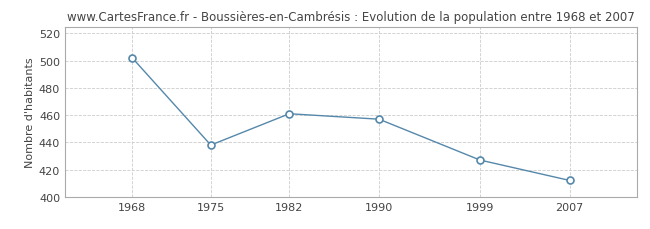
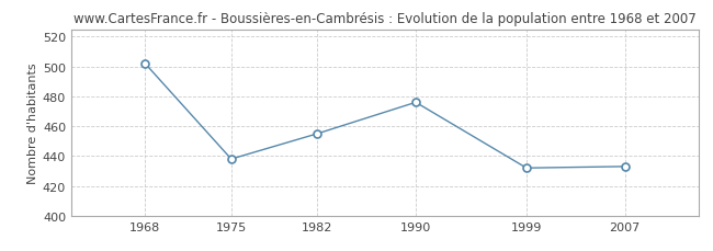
1982: 461 -> 455
1990: 457 -> 476
1999: 427 -> 432
2007: 412 -> 433
